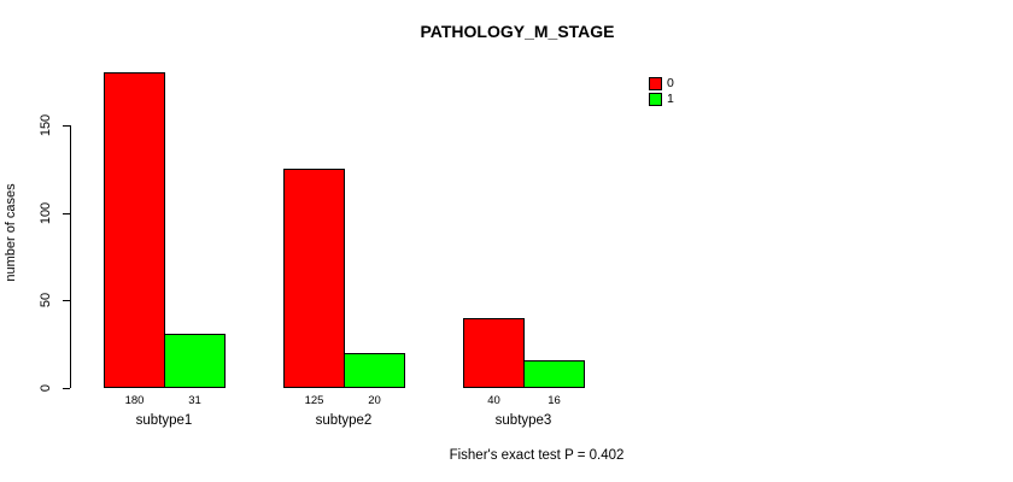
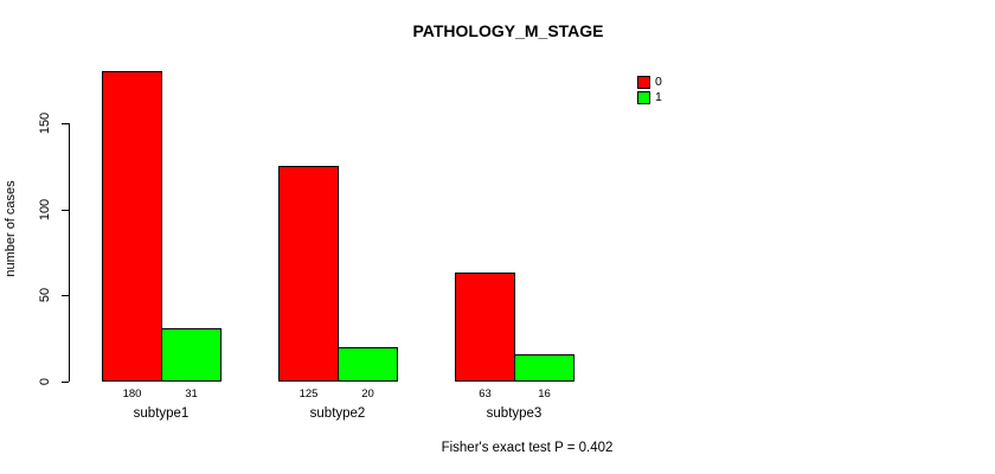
0/subtype3: 40 -> 63
